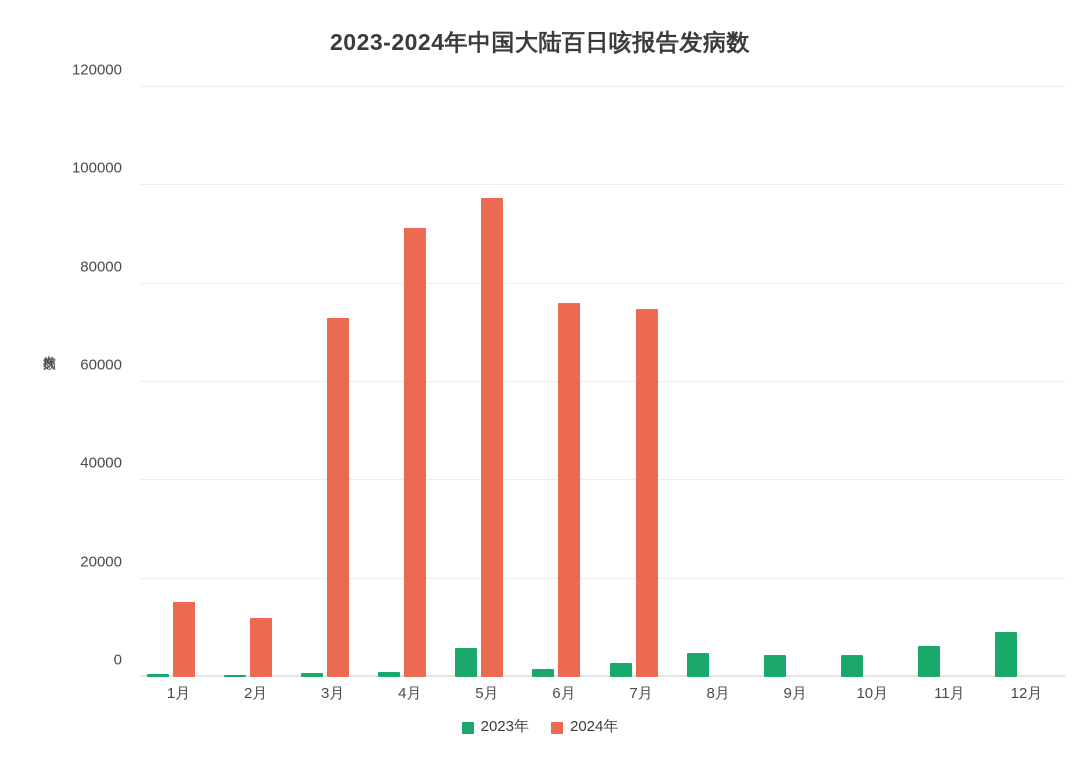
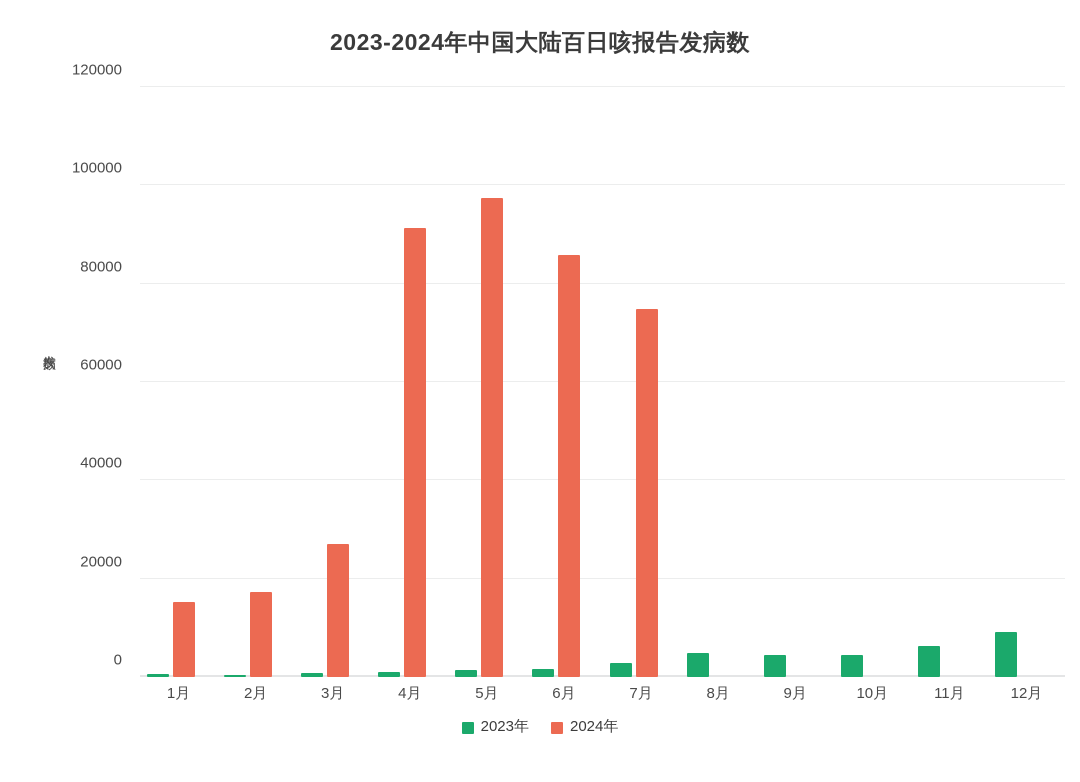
2024年/2月: 12000 -> 17000
2024年/3月: 73000 -> 27000
2023年/5月: 6000 -> 1000
2024年/6月: 76000 -> 86000
